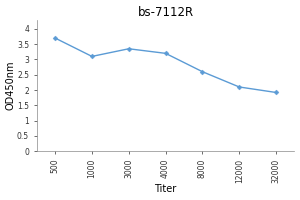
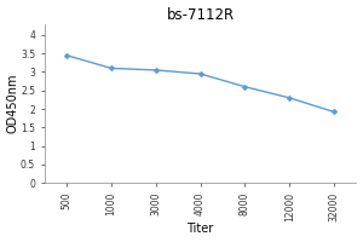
500: 3.70 -> 3.45
3000: 3.35 -> 3.05
4000: 3.20 -> 2.95
12000: 2.10 -> 2.30
